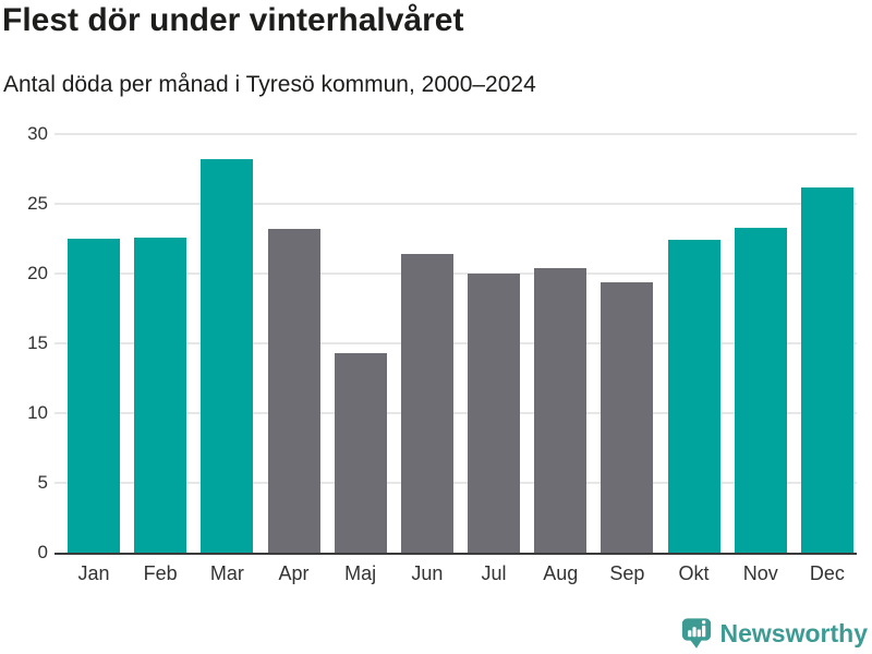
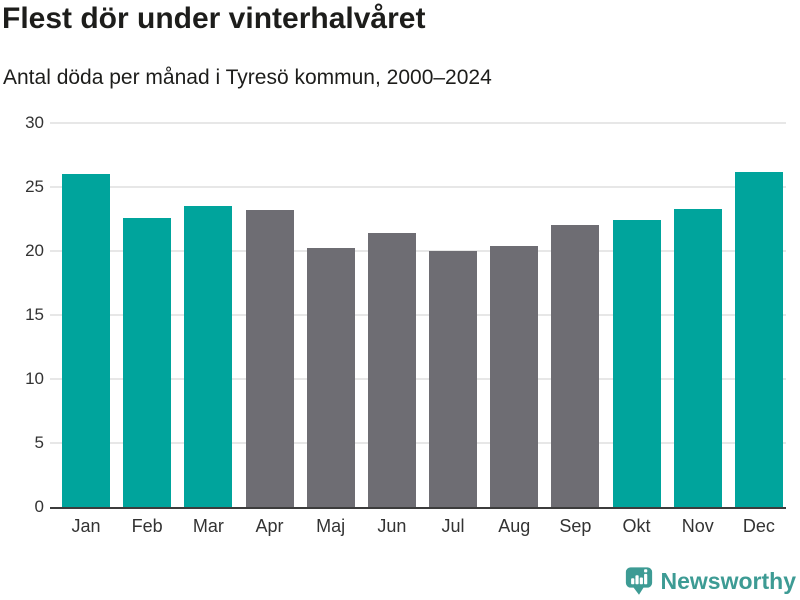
Jan: 22.5 -> 26.0
Mar: 28.2 -> 23.5
Maj: 14.3 -> 20.2
Sep: 19.4 -> 22.0
